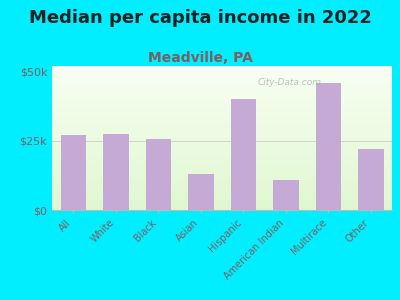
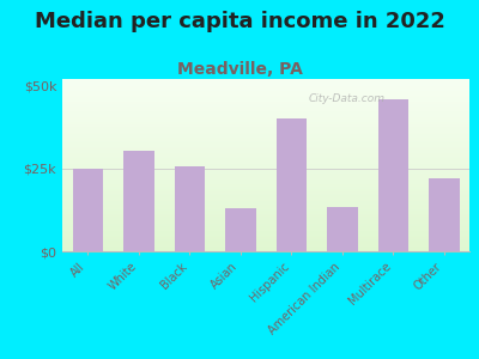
All: $27.0k -> $25.0k
White: $27.5k -> $30.5k
American Indian: $11.0k -> $13.5k
